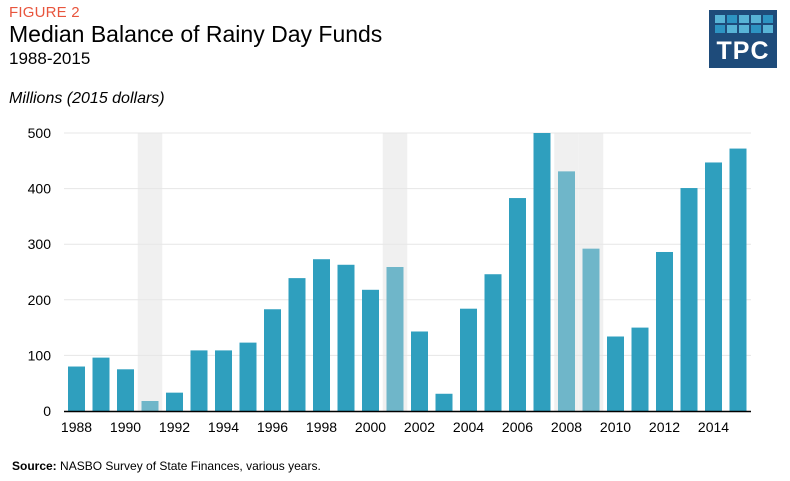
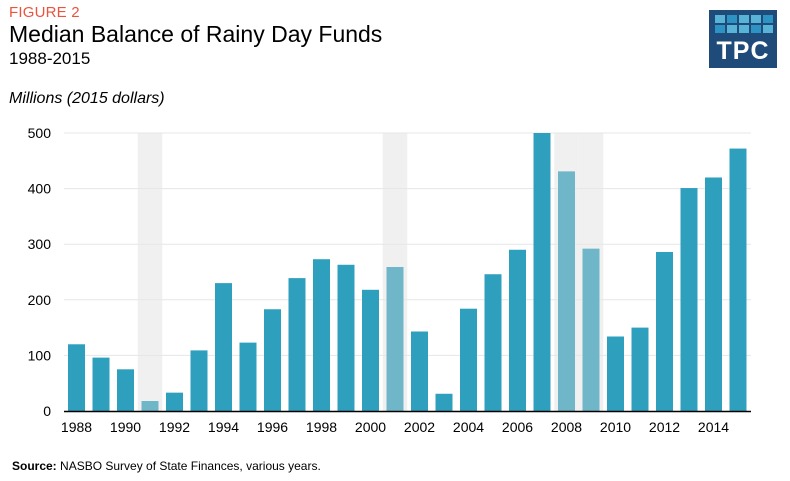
1988: 80 -> 120
1994: 110 -> 230
2006: 380 -> 290
2014: 450 -> 420
